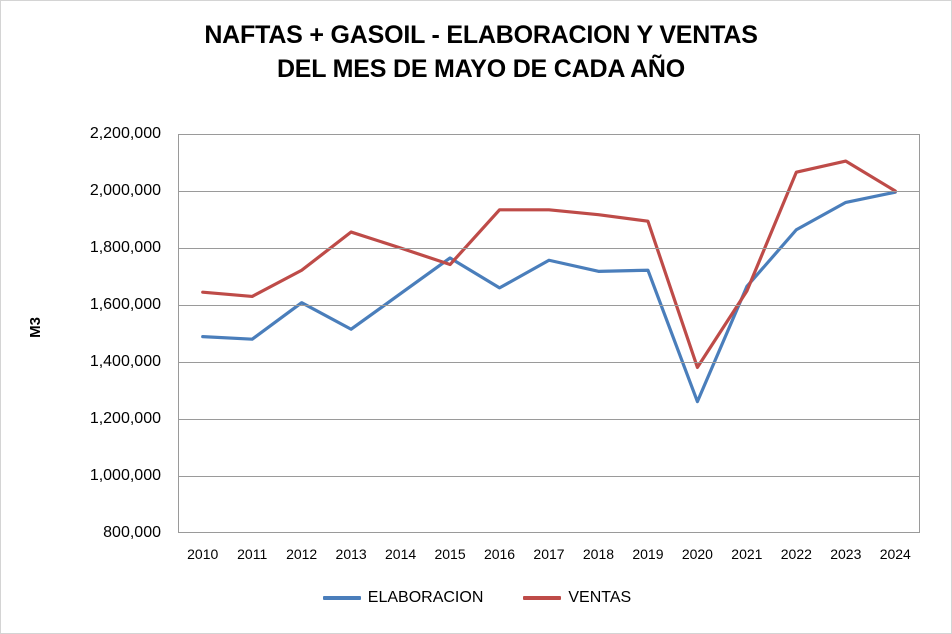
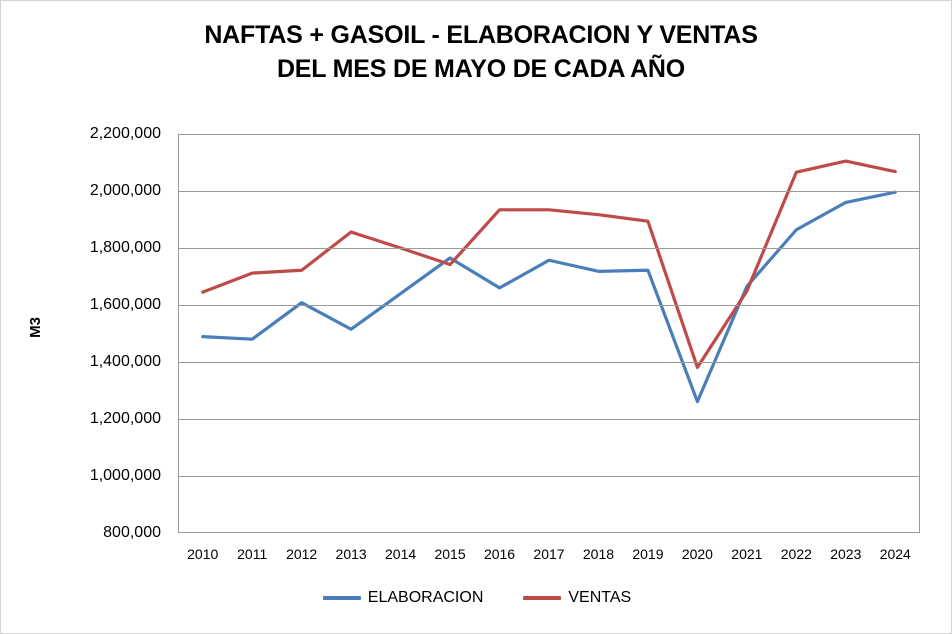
VENTAS/2011: 1630000 -> 1710000
VENTAS/2024: 2000000 -> 2070000
